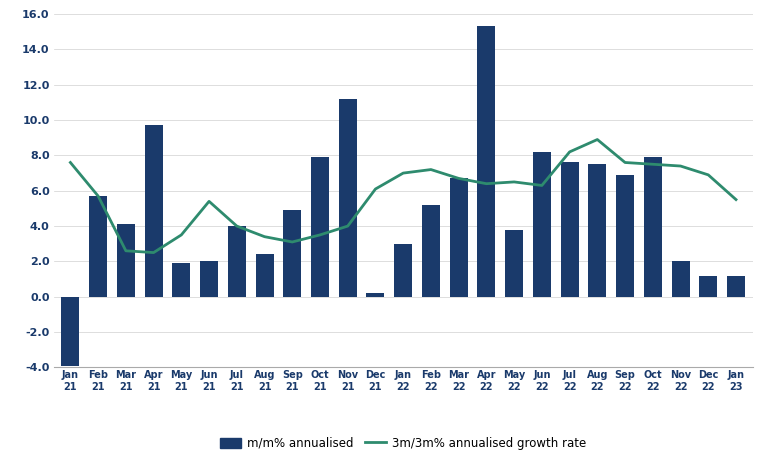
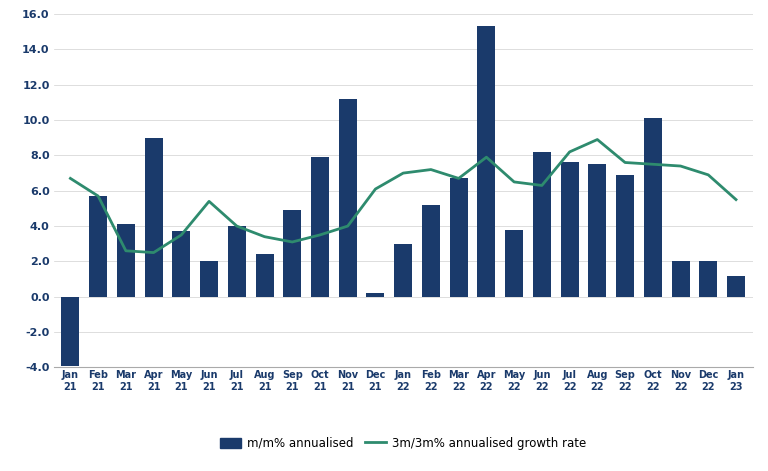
3m/3m% annualised growth rate/Jan 21: 7.6 -> 6.7
m/m% annualised/Apr 21: 9.7 -> 9.0
m/m% annualised/May 21: 1.9 -> 3.7
3m/3m% annualised growth rate/Apr 22: 6.4 -> 7.9
m/m% annualised/Oct 22: 7.9 -> 10.1
m/m% annualised/Dec 22: 1.2 -> 2.0
